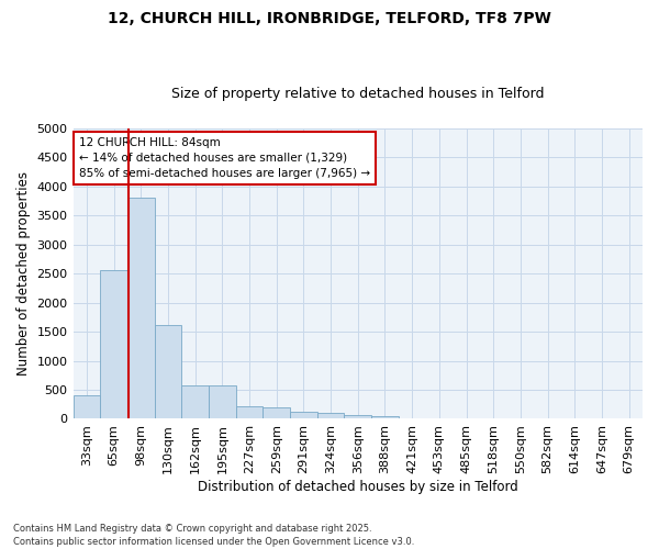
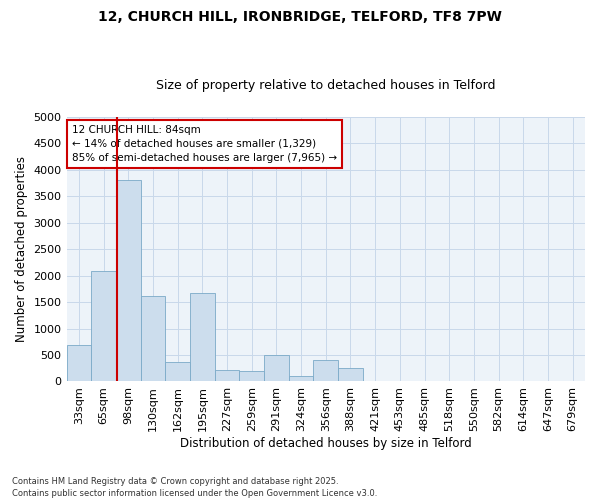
33sqm: 400 -> 680
65sqm: 2550 -> 2080
162sqm: 570 -> 360
195sqm: 570 -> 1680
291sqm: 130 -> 500
356sqm: 60 -> 400
388sqm: 50 -> 260
